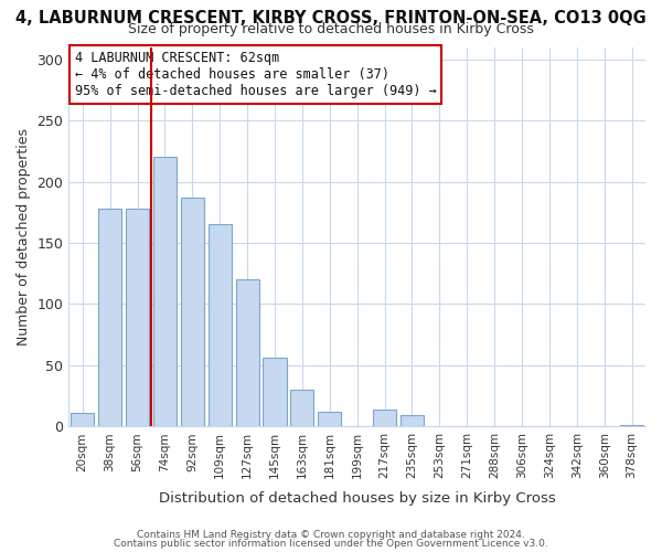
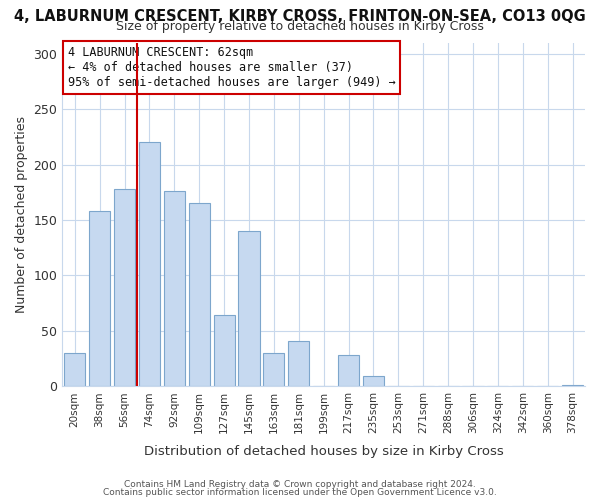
20sqm: 11 -> 30
38sqm: 178 -> 158
92sqm: 187 -> 176
127sqm: 120 -> 64
145sqm: 56 -> 140
181sqm: 12 -> 41
217sqm: 14 -> 28
